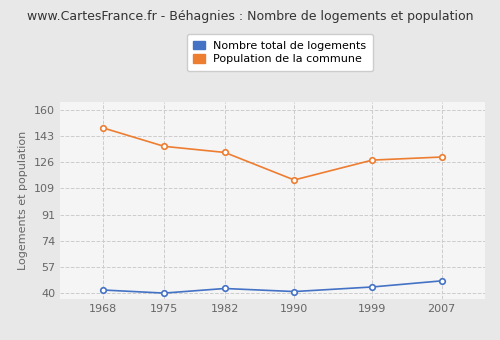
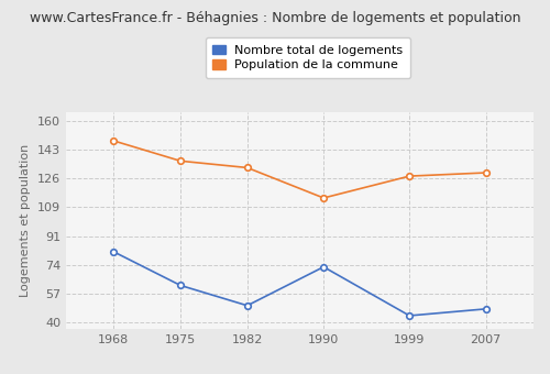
Nombre total de logements/1968: 42 -> 82
Nombre total de logements/1975: 40 -> 62
Nombre total de logements/1982: 43 -> 50
Nombre total de logements/1990: 41 -> 73
